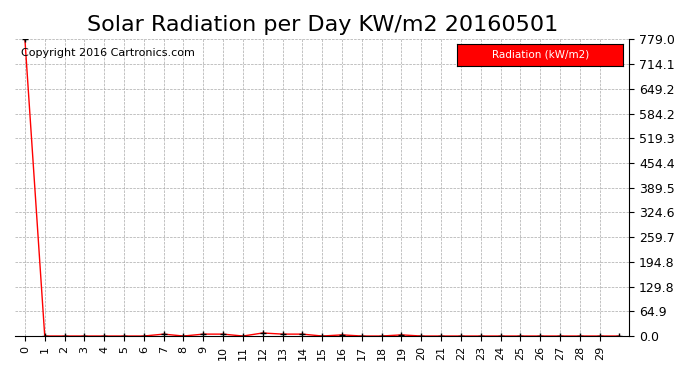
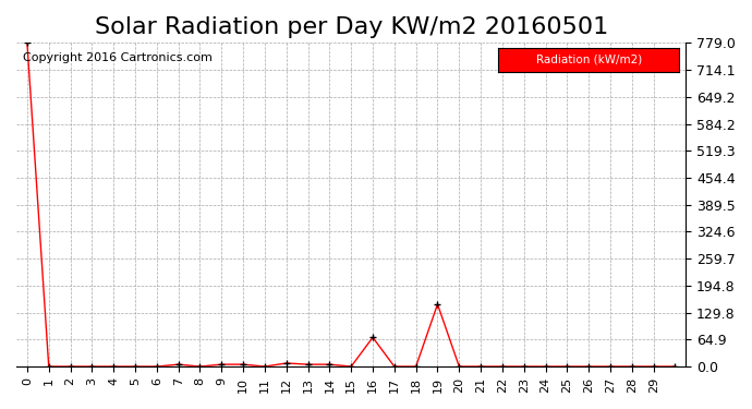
16: 3 -> 70
19: 3 -> 150
